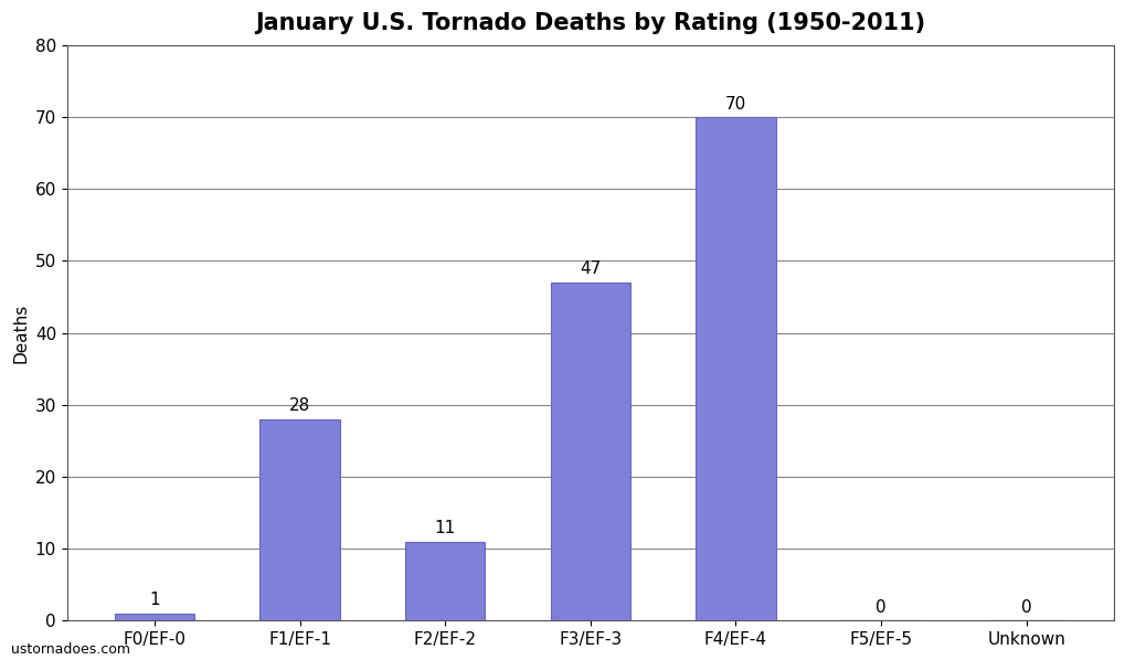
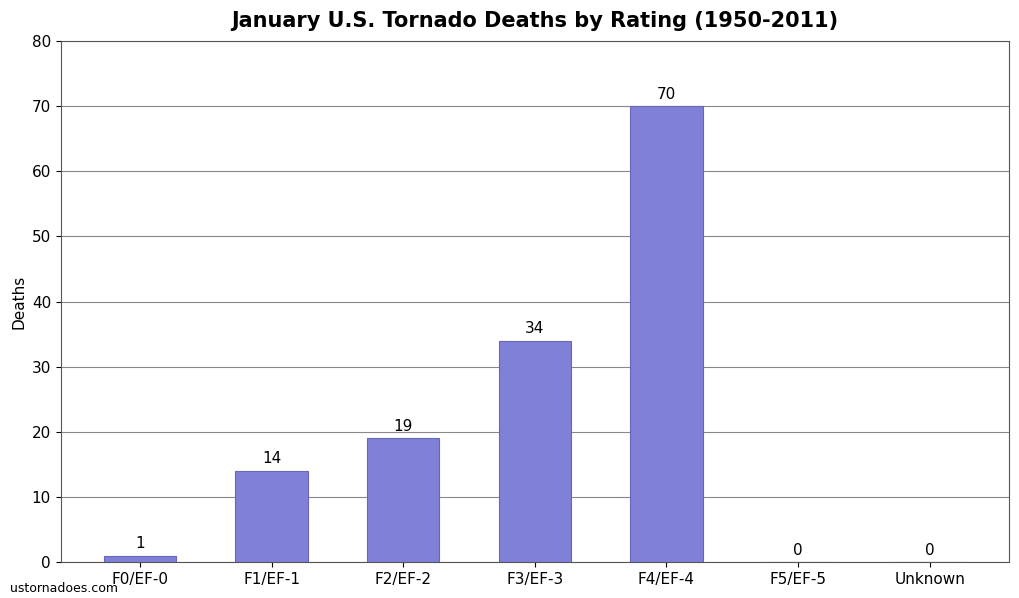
F1/EF-1: 28 -> 14
F2/EF-2: 11 -> 19
F3/EF-3: 47 -> 34
